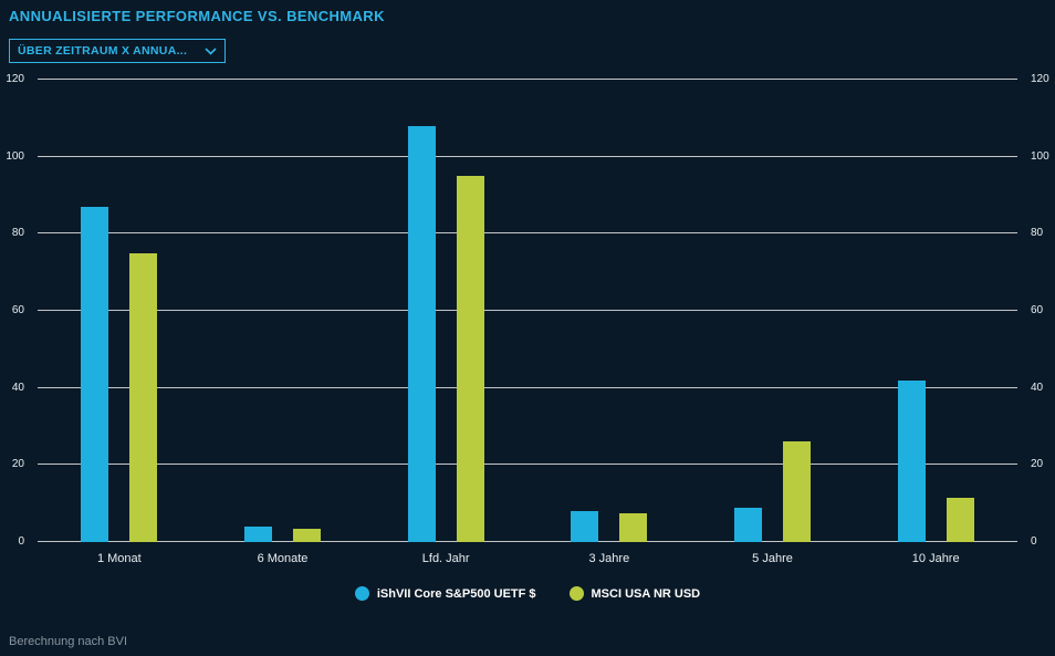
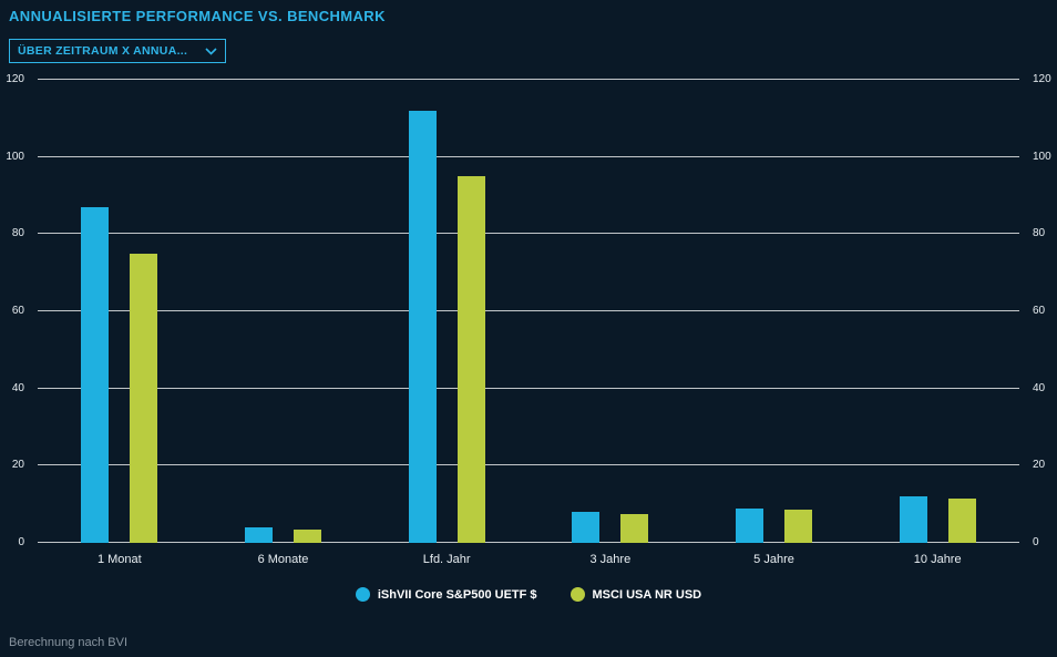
iShVII Core S&P500 UETF $/Lfd. Jahr: 108 -> 112
MSCI USA NR USD/5 Jahre: 26 -> 8
iShVII Core S&P500 UETF $/10 Jahre: 42 -> 12
